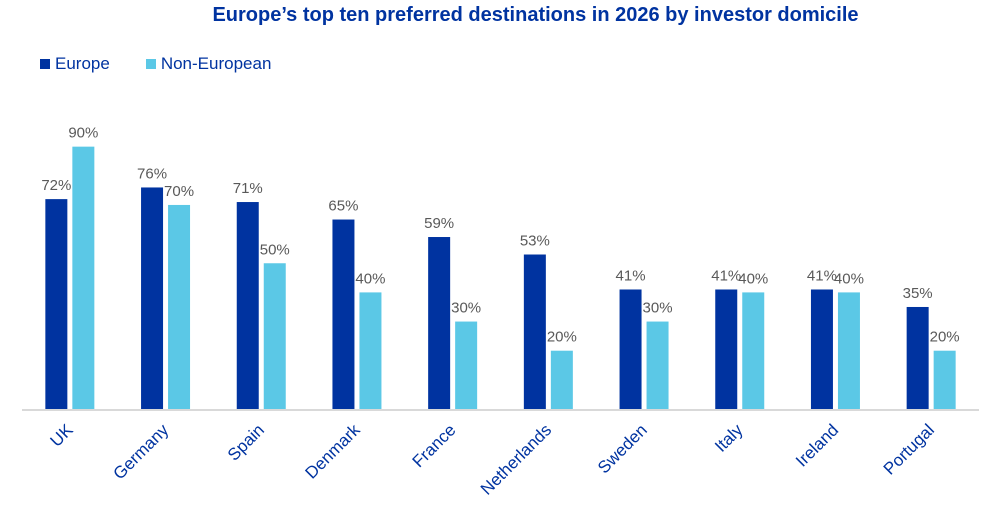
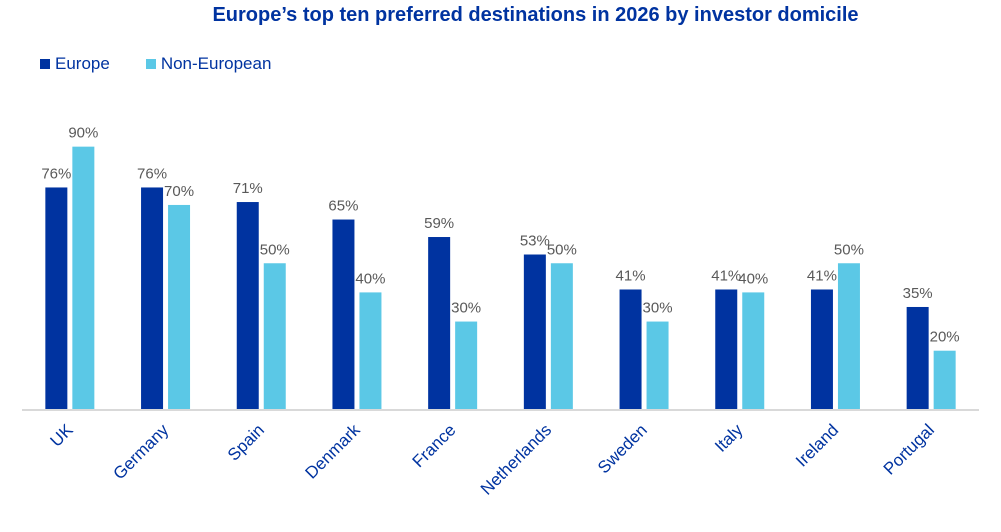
Europe/UK: 72% -> 76%
Non-European/Netherlands: 20% -> 50%
Non-European/Ireland: 40% -> 50%
